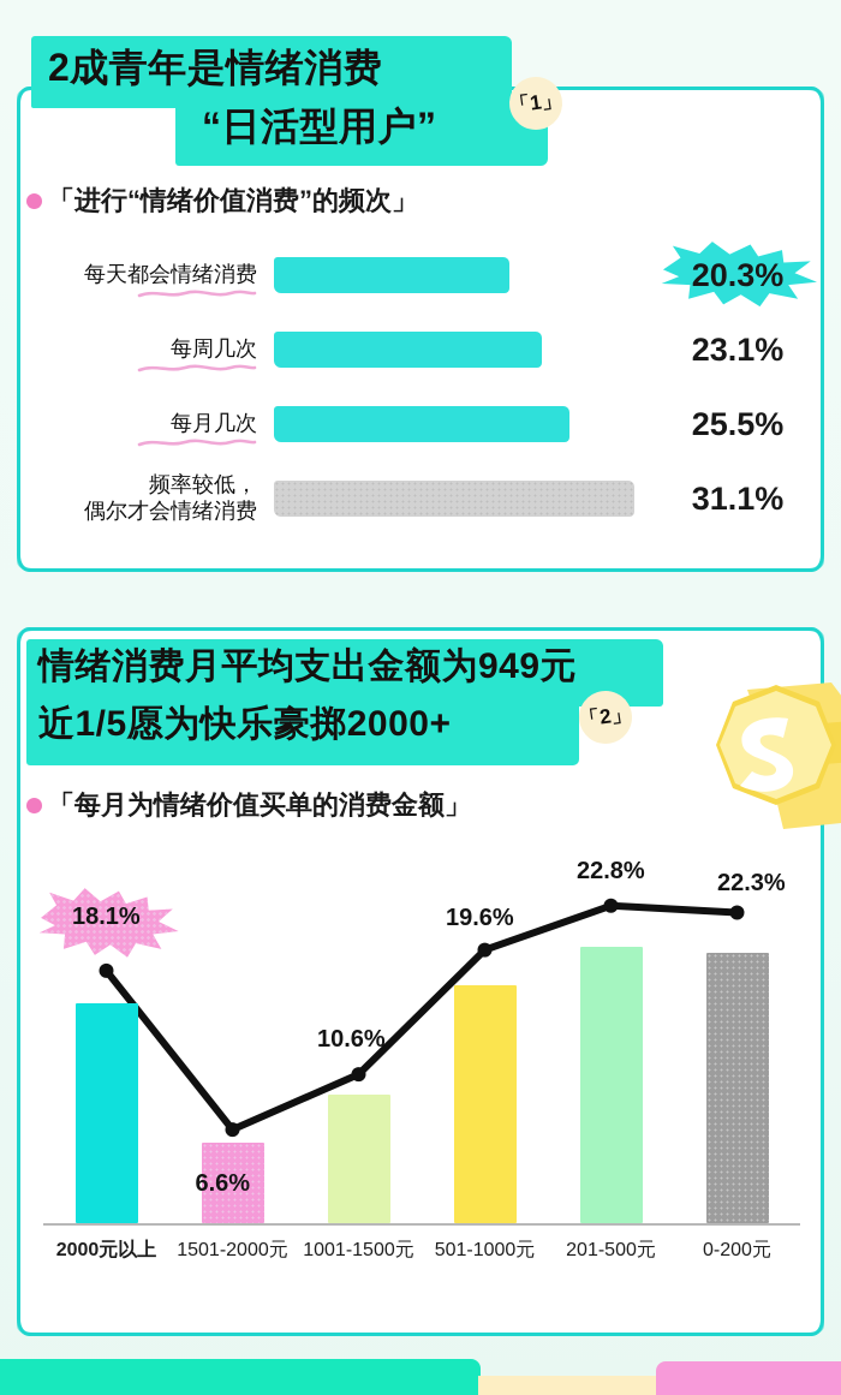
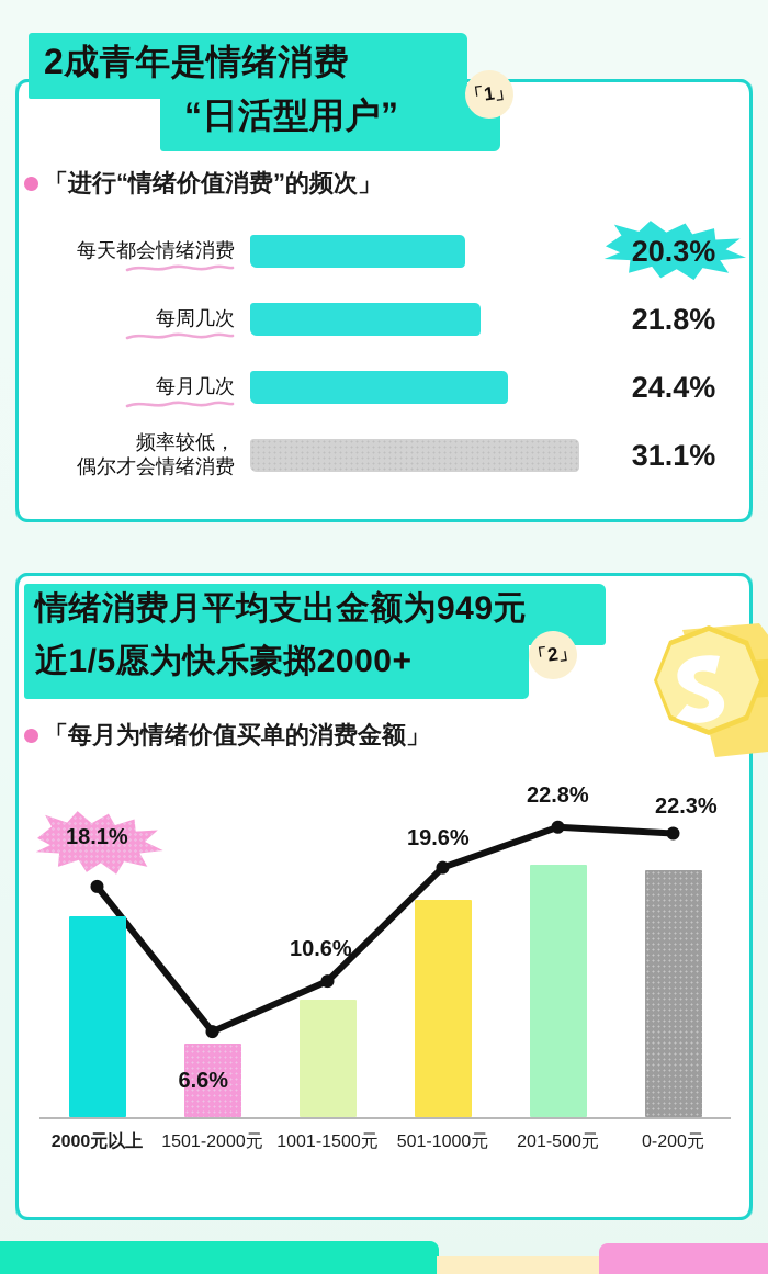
「进行“情绪价值消费”的频次」/每周几次: 23.1% -> 21.8%
「进行“情绪价值消费”的频次」/每月几次: 25.5% -> 24.4%
